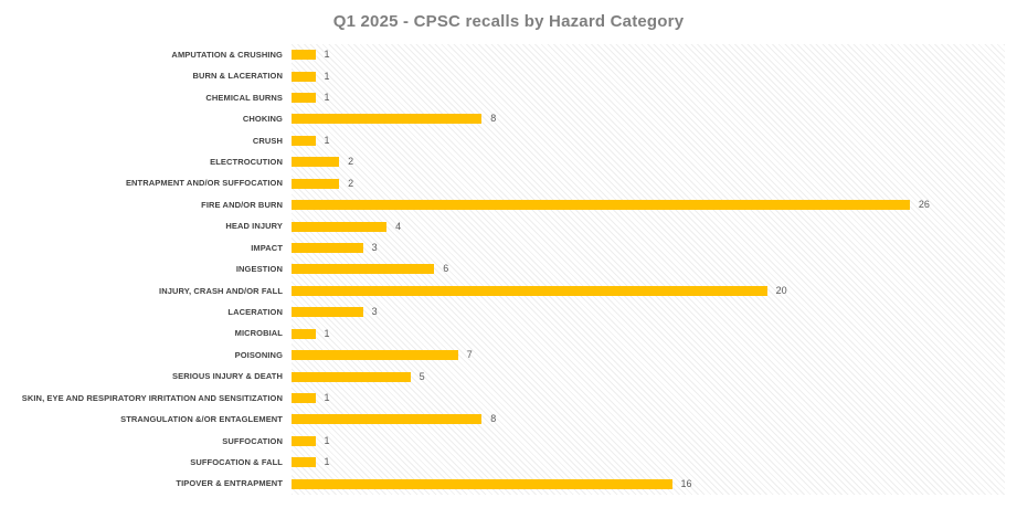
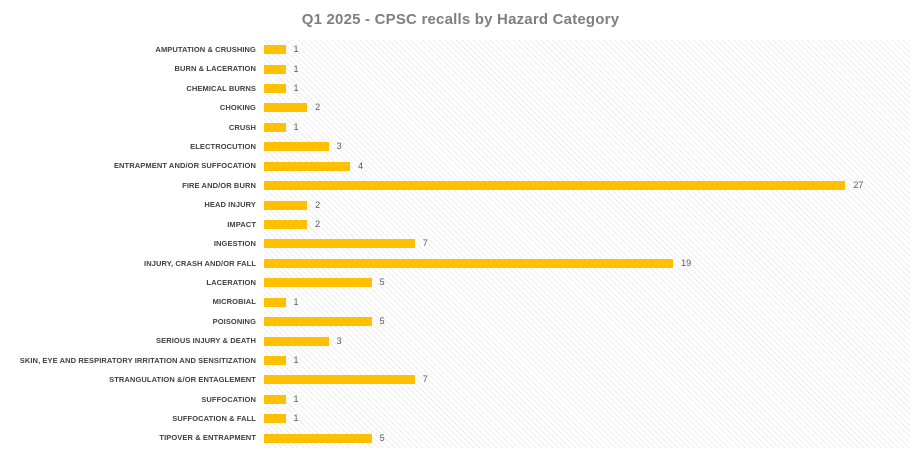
CHOKING: 8 -> 2
ELECTROCUTION: 2 -> 3
ENTRAPMENT AND/OR SUFFOCATION: 2 -> 4
FIRE AND/OR BURN: 26 -> 27
HEAD INJURY: 4 -> 2
IMPACT: 3 -> 2
INGESTION: 6 -> 7
INJURY, CRASH AND/OR FALL: 20 -> 19
LACERATION: 3 -> 5
POISONING: 7 -> 5
SERIOUS INJURY & DEATH: 5 -> 3
STRANGULATION &/OR ENTAGLEMENT: 8 -> 7
TIPOVER & ENTRAPMENT: 16 -> 5
